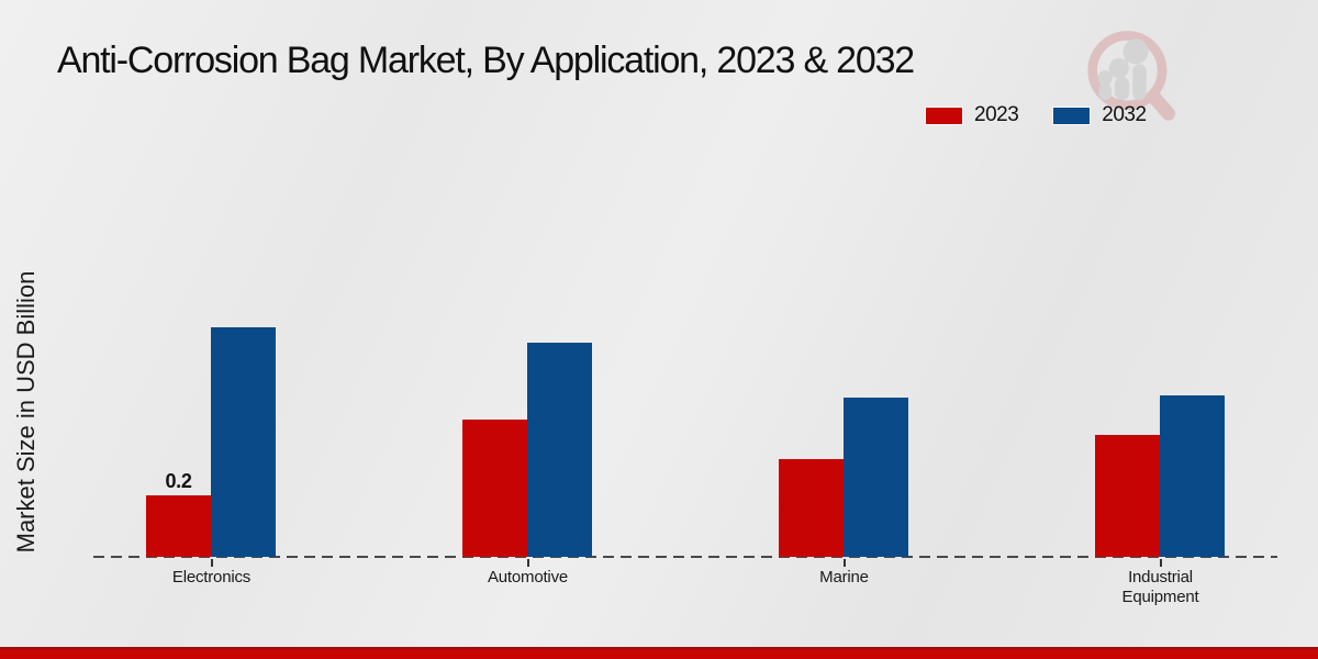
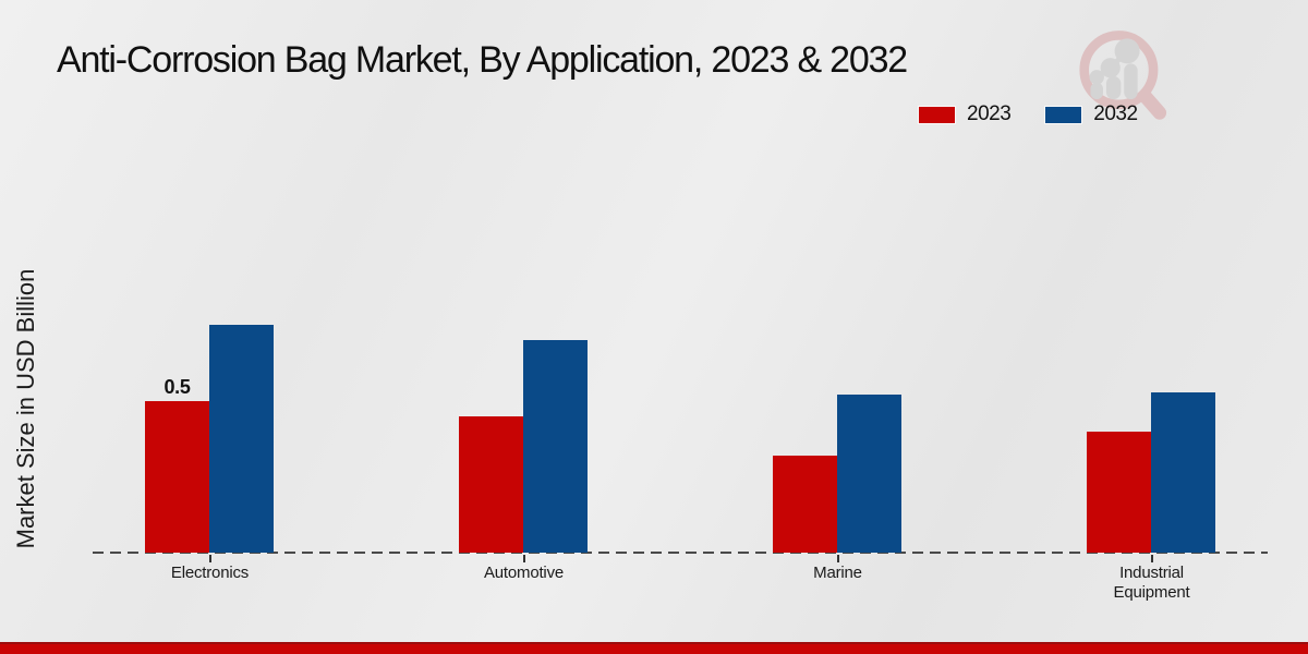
2023/Electronics: 0.2 -> 0.5
